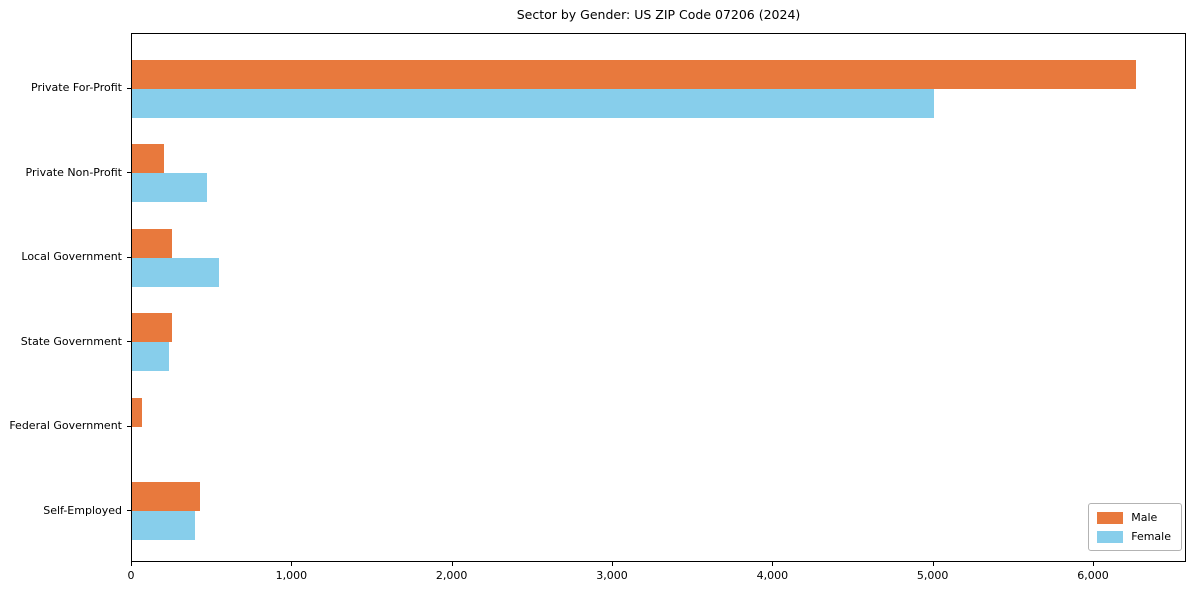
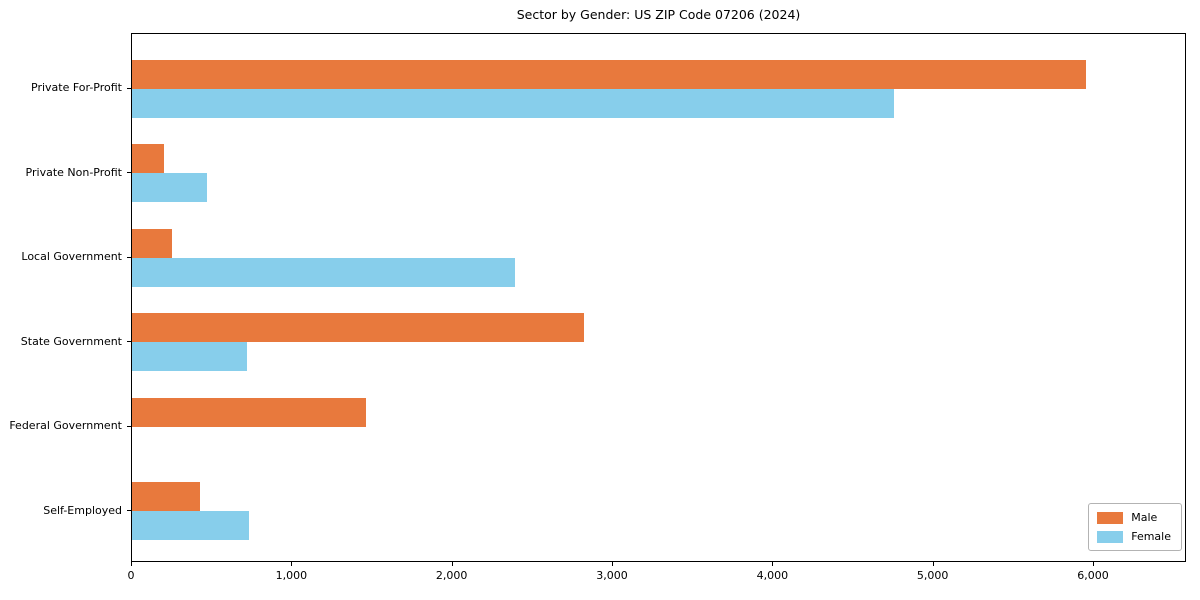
Male/Private For-Profit: 6260 -> 5950
Female/Private For-Profit: 5000 -> 4750
Female/Local Government: 540 -> 2390
Male/State Government: 250 -> 2820
Female/State Government: 230 -> 720
Male/Federal Government: 60 -> 1460
Female/Self-Employed: 390 -> 730
